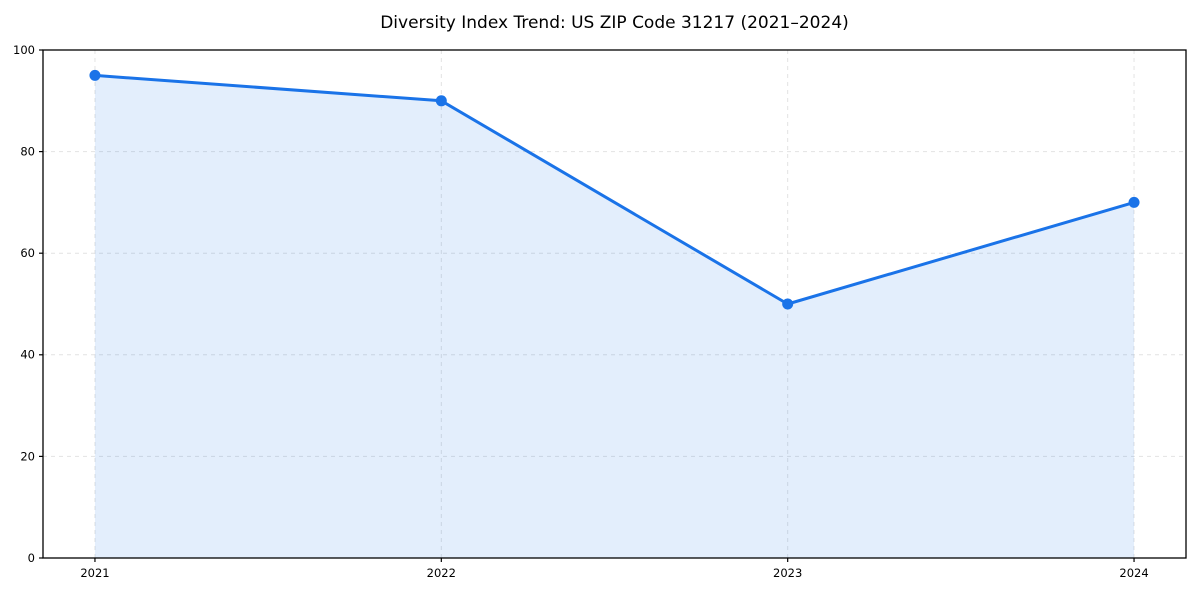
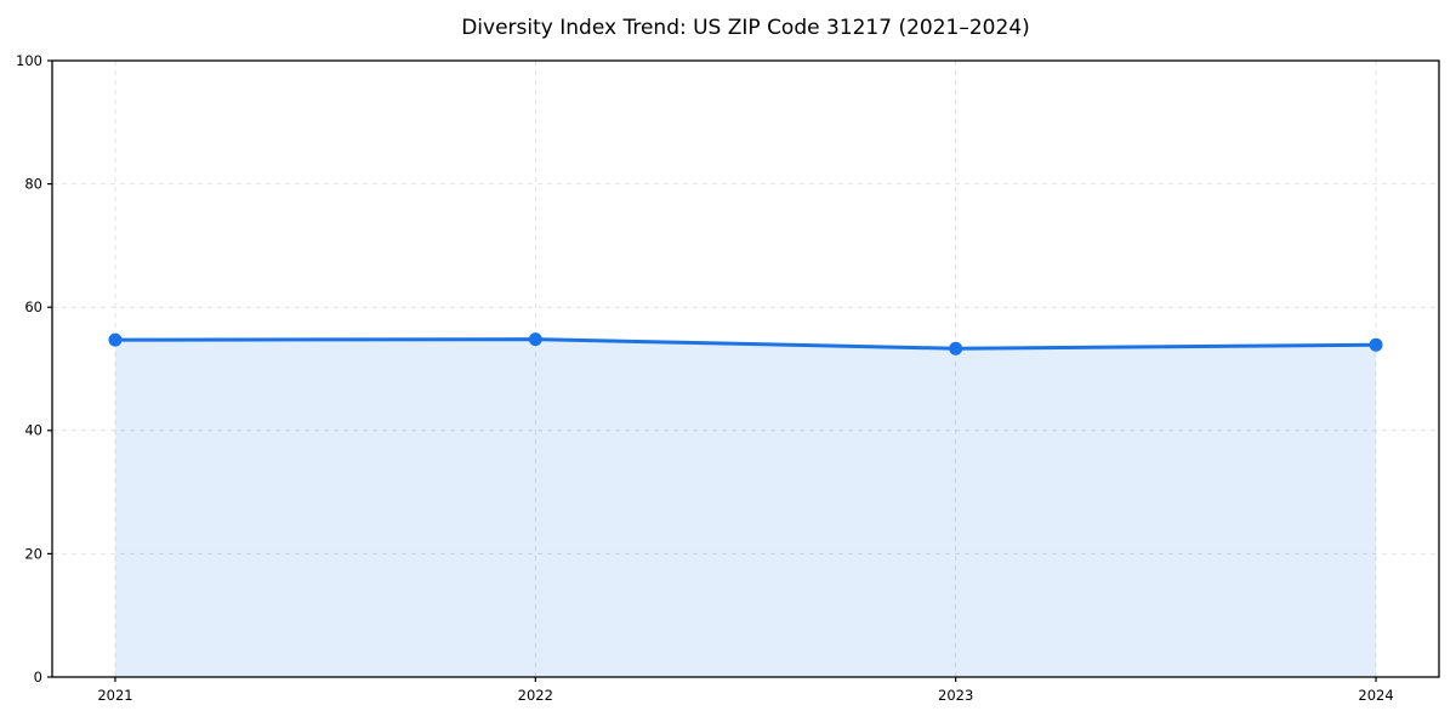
2021: 95 -> 55
2022: 90 -> 55
2023: 50 -> 53
2024: 70 -> 54
